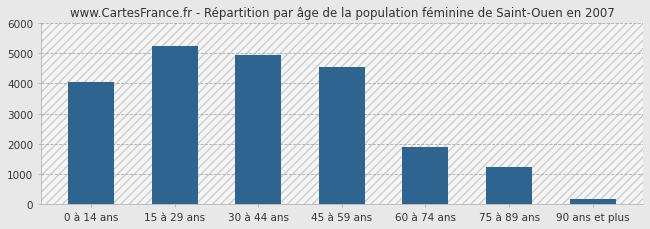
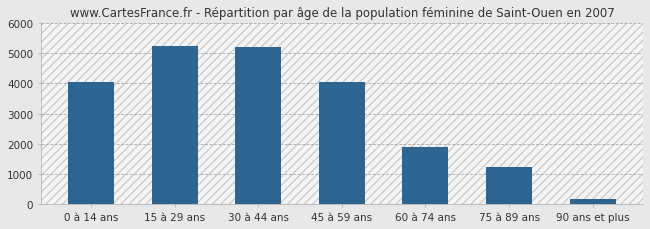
30 à 44 ans: 4950 -> 5190
45 à 59 ans: 4550 -> 4060
